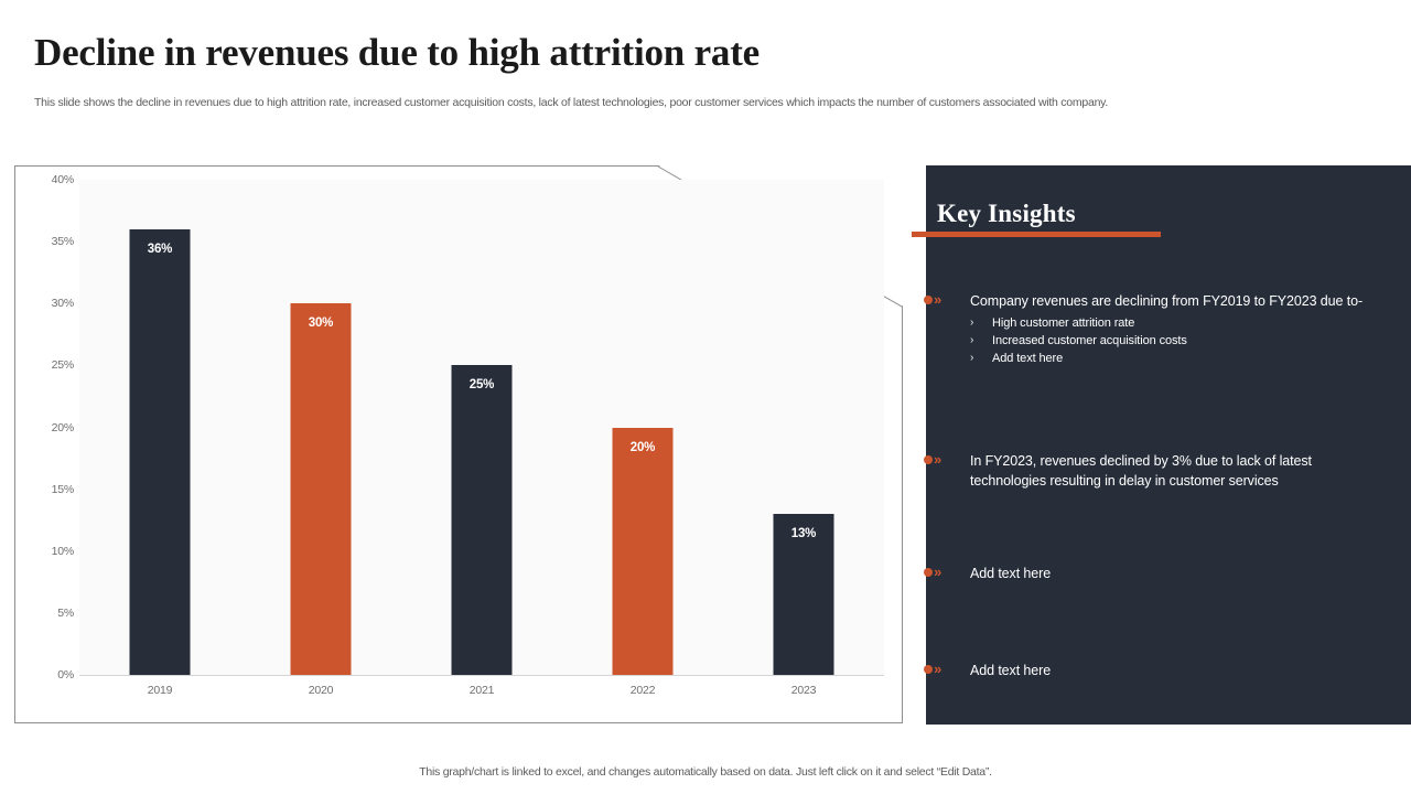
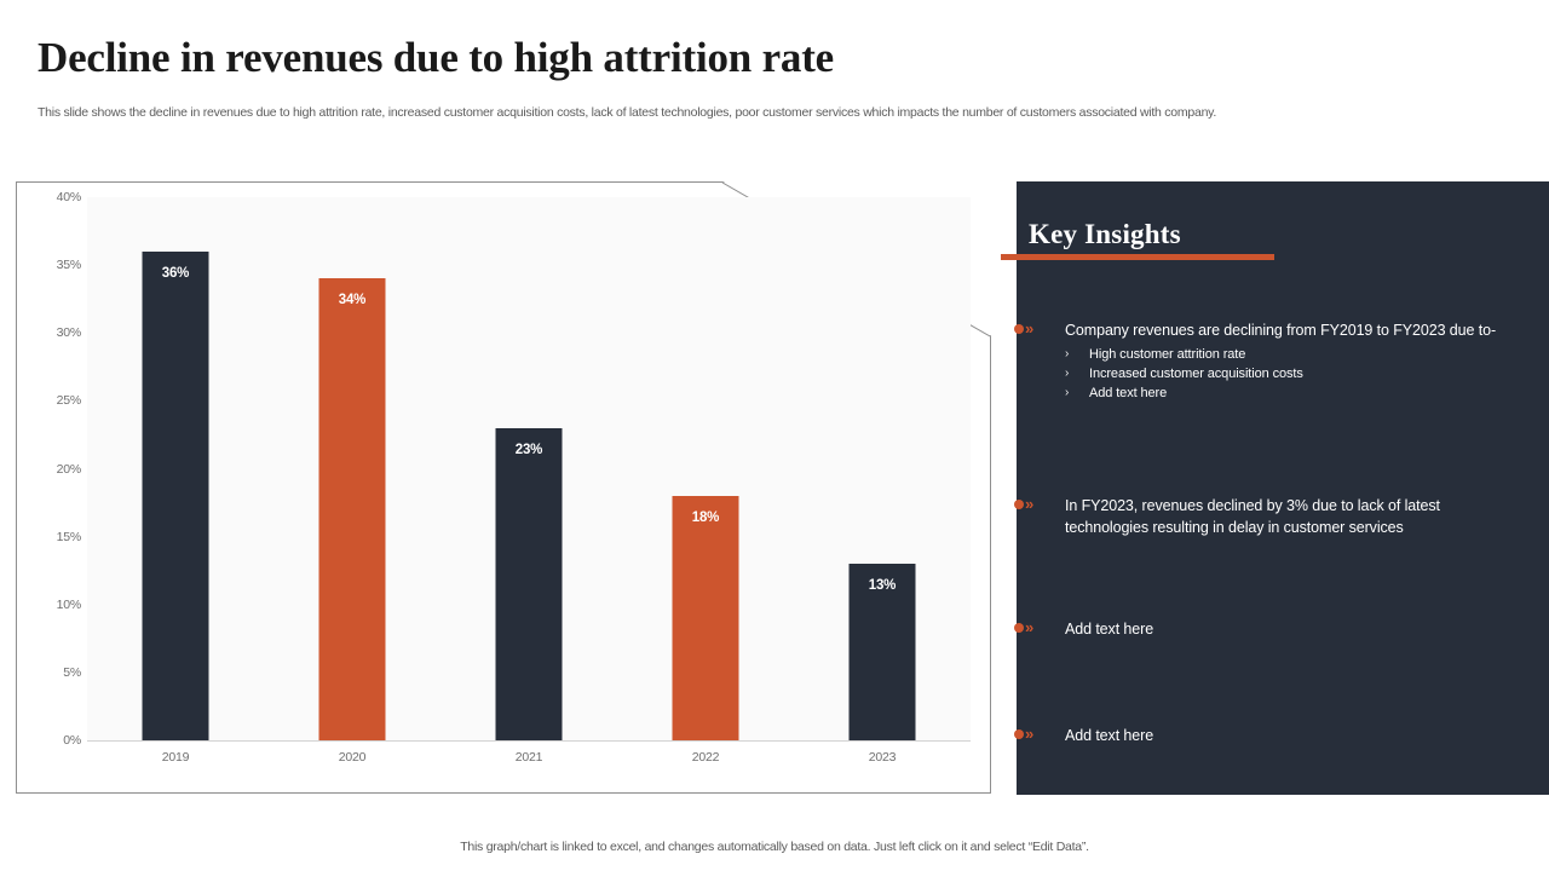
2020: 30% -> 34%
2021: 25% -> 23%
2022: 20% -> 18%
